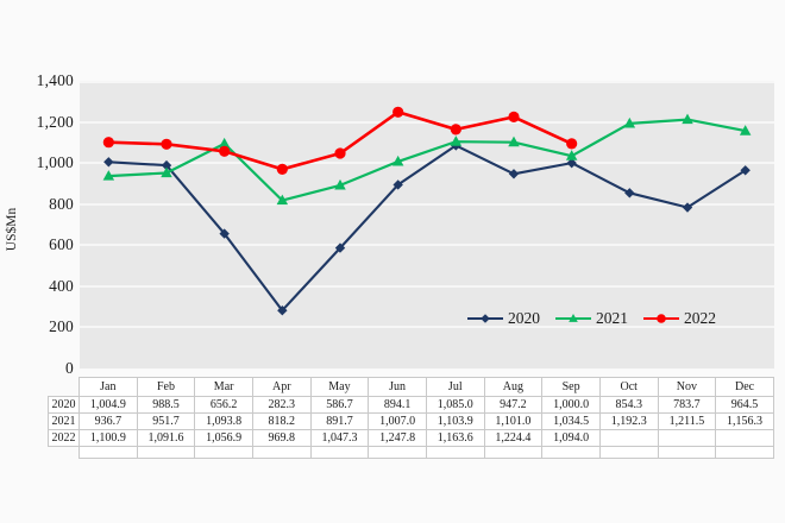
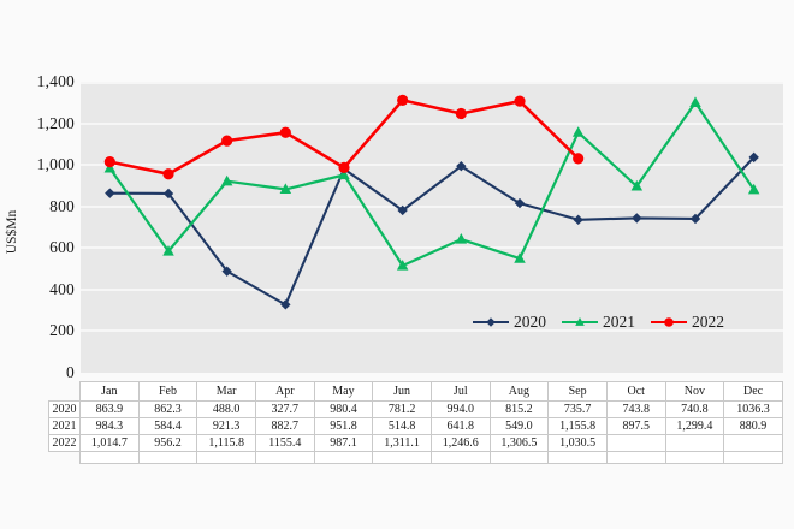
2020/Jan: 1,004.9 -> 863.9
2021/Jan: 936.7 -> 984.3
2022/Jan: 1,100.9 -> 1,014.7
2020/Feb: 988.5 -> 862.3
2021/Feb: 951.7 -> 584.4
2022/Feb: 1,091.6 -> 956.2
2020/Mar: 656.2 -> 488.0
2021/Mar: 1,093.8 -> 921.3
2022/Mar: 1,056.9 -> 1,115.8
2020/Apr: 282.3 -> 327.7
2021/Apr: 818.2 -> 882.7
2022/Apr: 969.8 -> 1155.4
2020/May: 586.7 -> 980.4
2021/May: 891.7 -> 951.8
2022/May: 1,047.3 -> 987.1
2020/Jun: 894.1 -> 781.2
2021/Jun: 1,007.0 -> 514.8
2022/Jun: 1,247.8 -> 1,311.1
2020/Jul: 1,085.0 -> 994.0
2021/Jul: 1,103.9 -> 641.8
2022/Jul: 1,163.6 -> 1,246.6
2020/Aug: 947.2 -> 815.2
2021/Aug: 1,101.0 -> 549.0
2022/Aug: 1,224.4 -> 1,306.5
2020/Sep: 1,000.0 -> 735.7
2021/Sep: 1,034.5 -> 1,155.8
2022/Sep: 1,094.0 -> 1,030.5
2020/Oct: 854.3 -> 743.8
2021/Oct: 1,192.3 -> 897.5
2020/Nov: 783.7 -> 740.8
2021/Nov: 1,211.5 -> 1,299.4
2020/Dec: 964.5 -> 1036.3
2021/Dec: 1,156.3 -> 880.9
